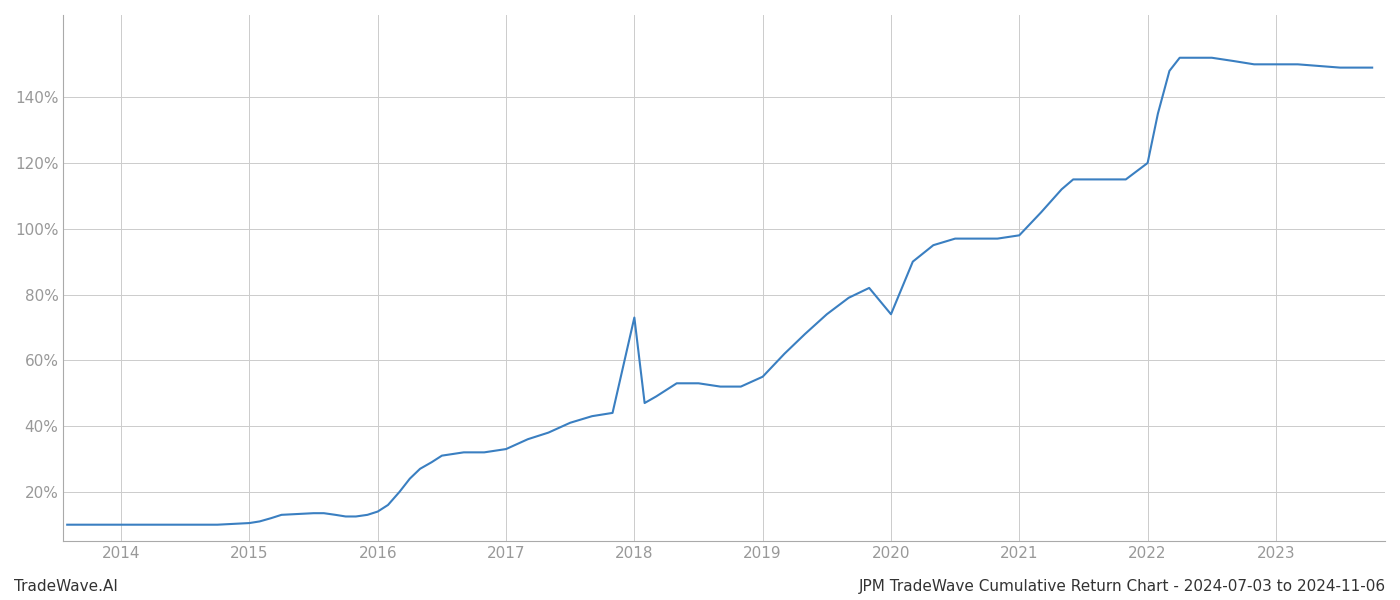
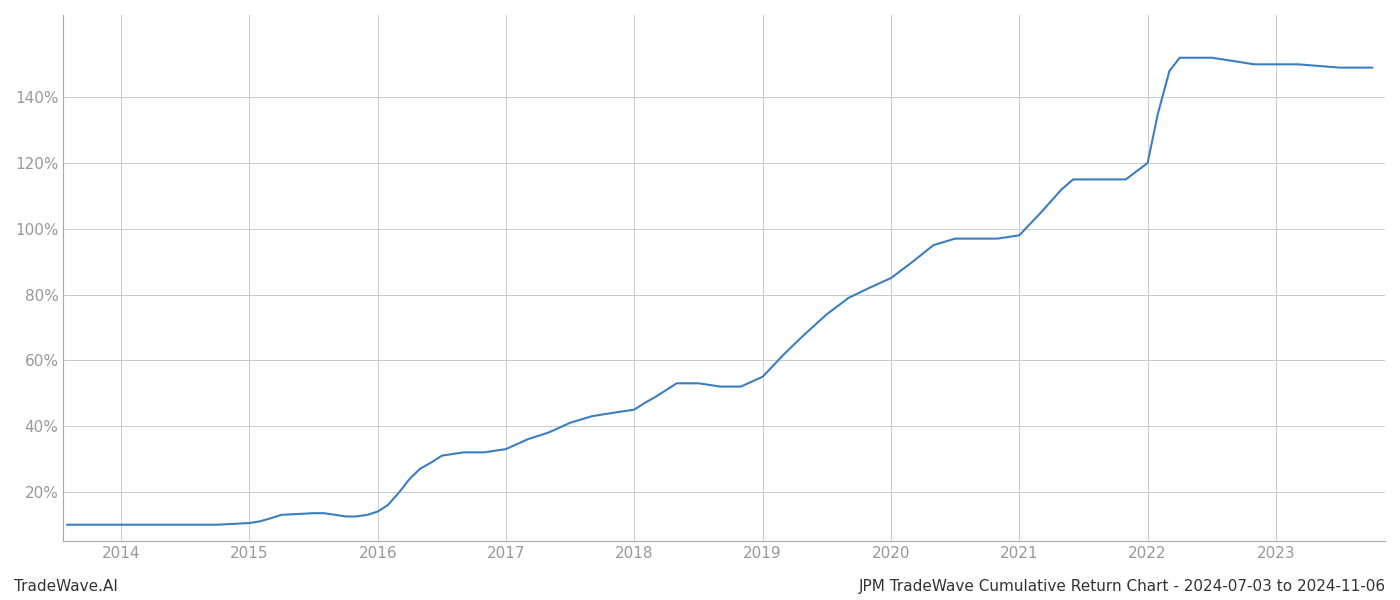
2018: 73.0% -> 45.0%
2020: 74.0% -> 85.0%
